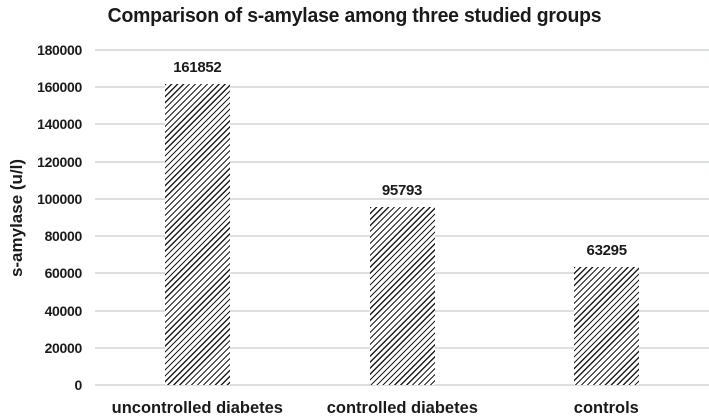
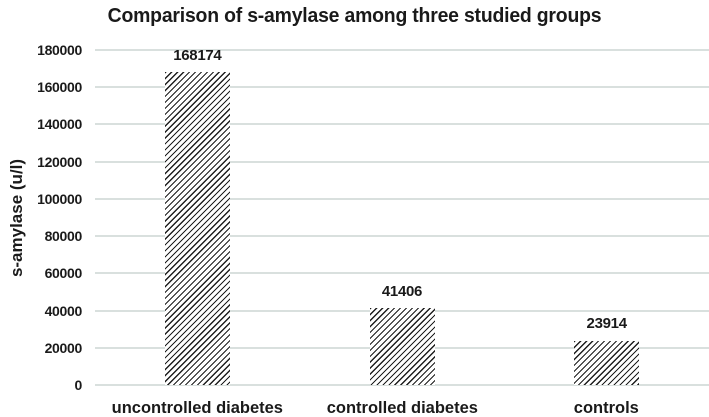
uncontrolled diabetes: 161852 -> 168174
controlled diabetes: 95793 -> 41406
controls: 63295 -> 23914
